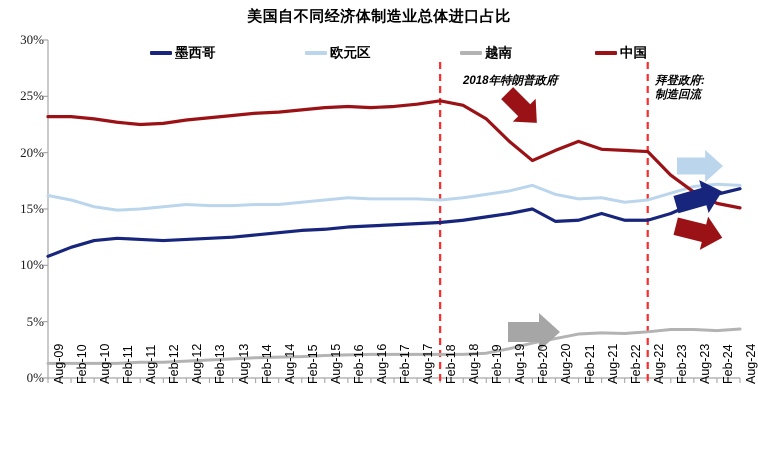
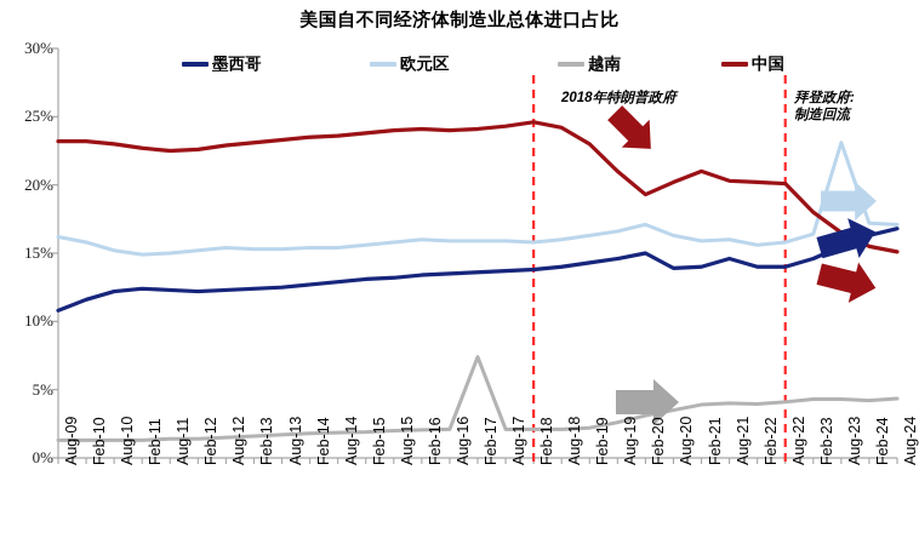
越南/Feb-17: 2.1% -> 7.4%
欧元区/Aug-23: 17.0% -> 23.1%
